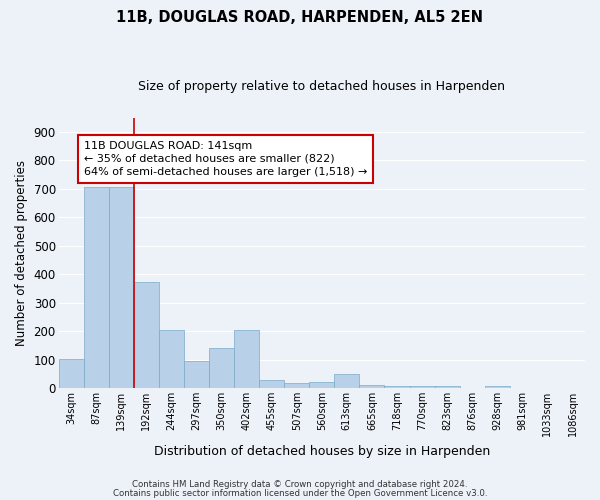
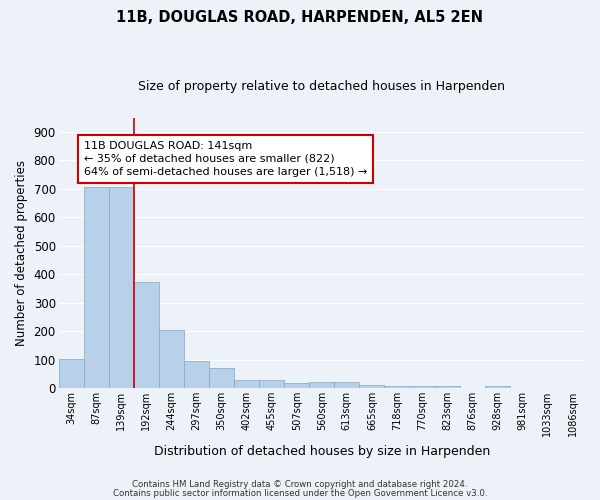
350sqm: 140 -> 70
402sqm: 205 -> 27
613sqm: 50 -> 20
